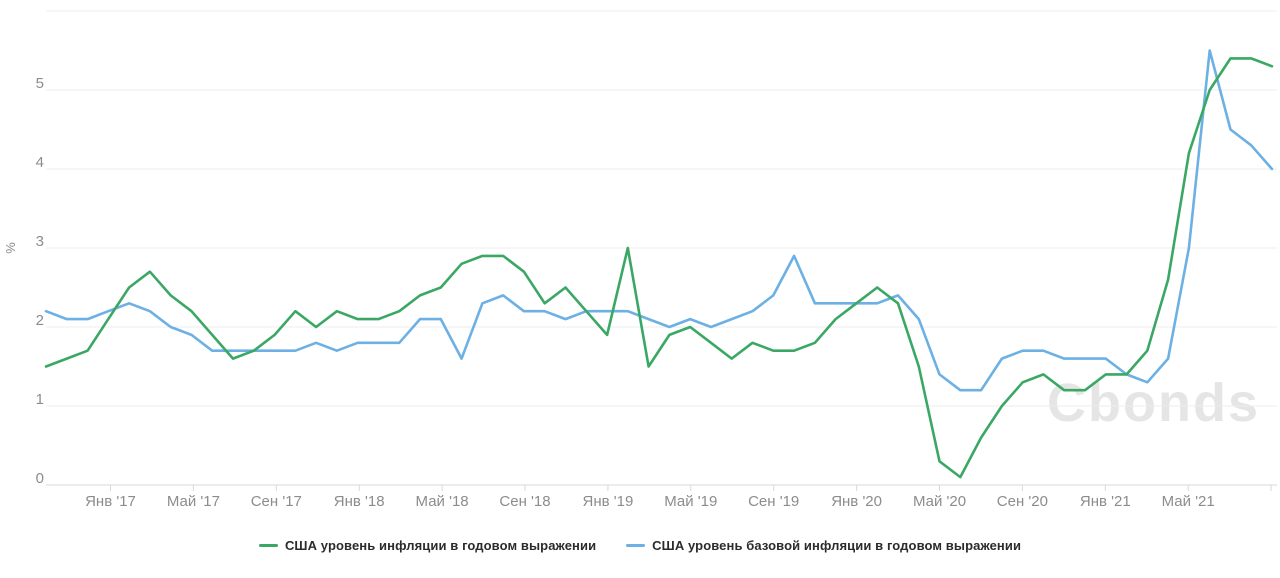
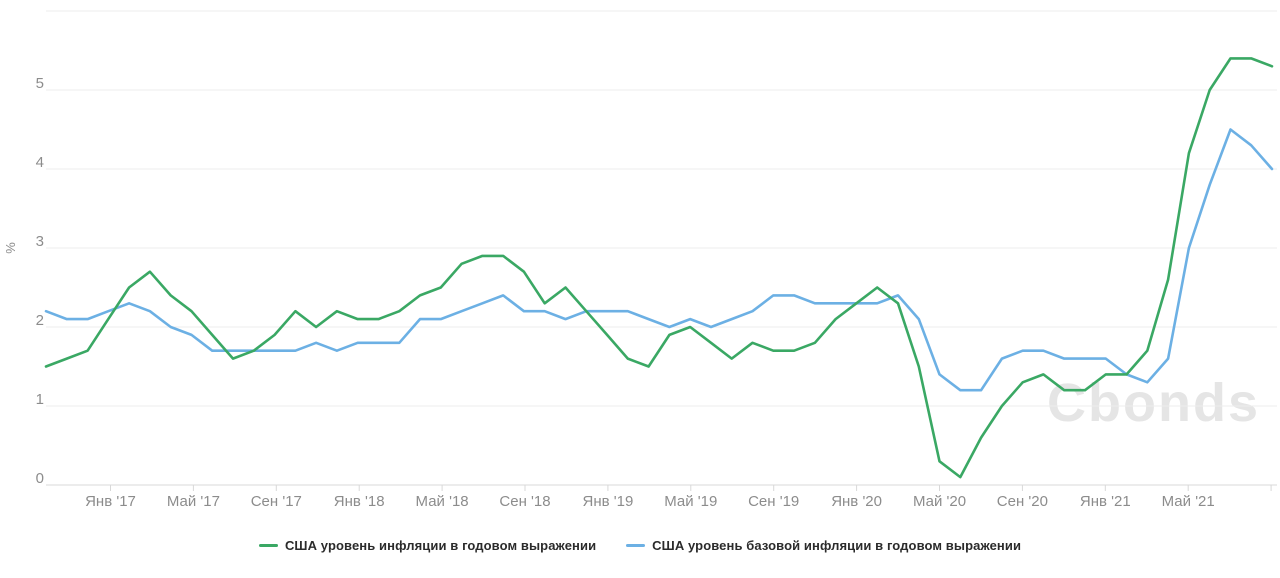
США уровень базовой инфляции в годовом выражении/Май '18: 1.6 -> 2.2
США уровень инфляции в годовом выражении/Янв '19: 3.0 -> 1.6
США уровень базовой инфляции в годовом выражении/Сен '19: 2.9 -> 2.4
США уровень базовой инфляции в годовом выражении/Май '21: 5.5 -> 3.8
